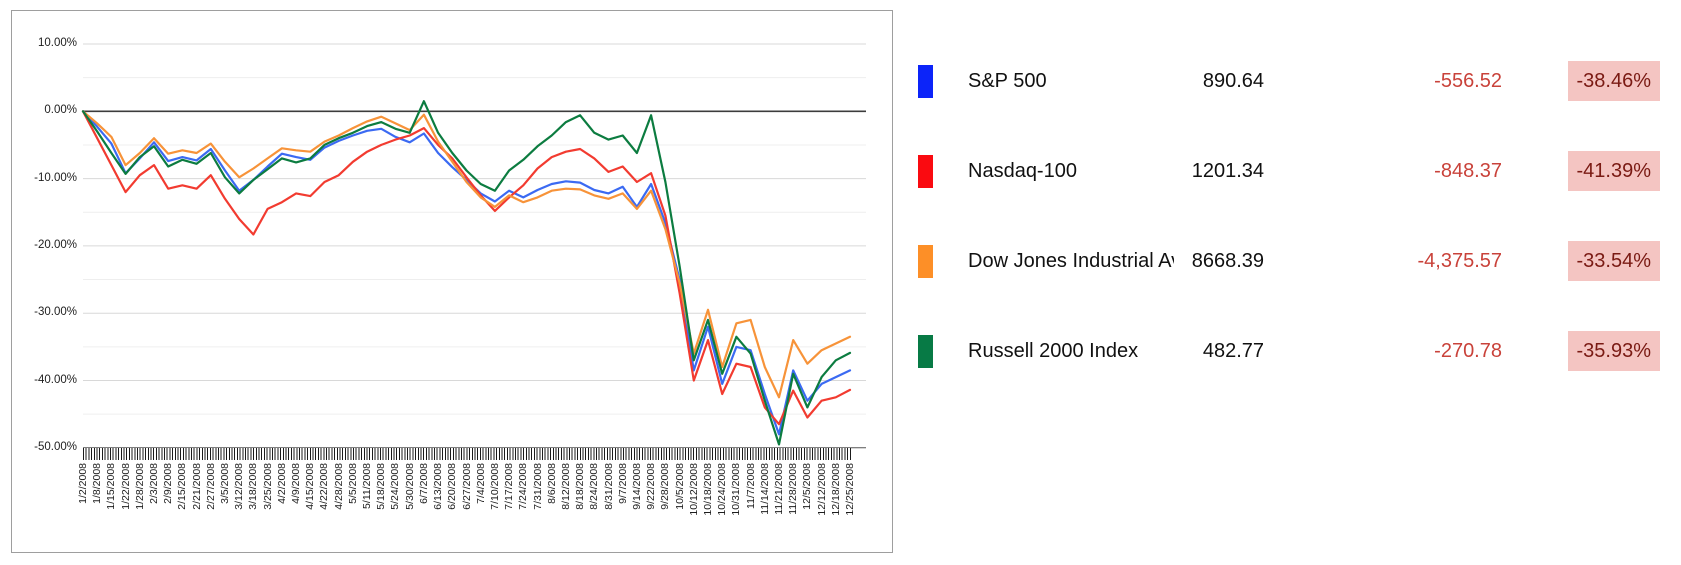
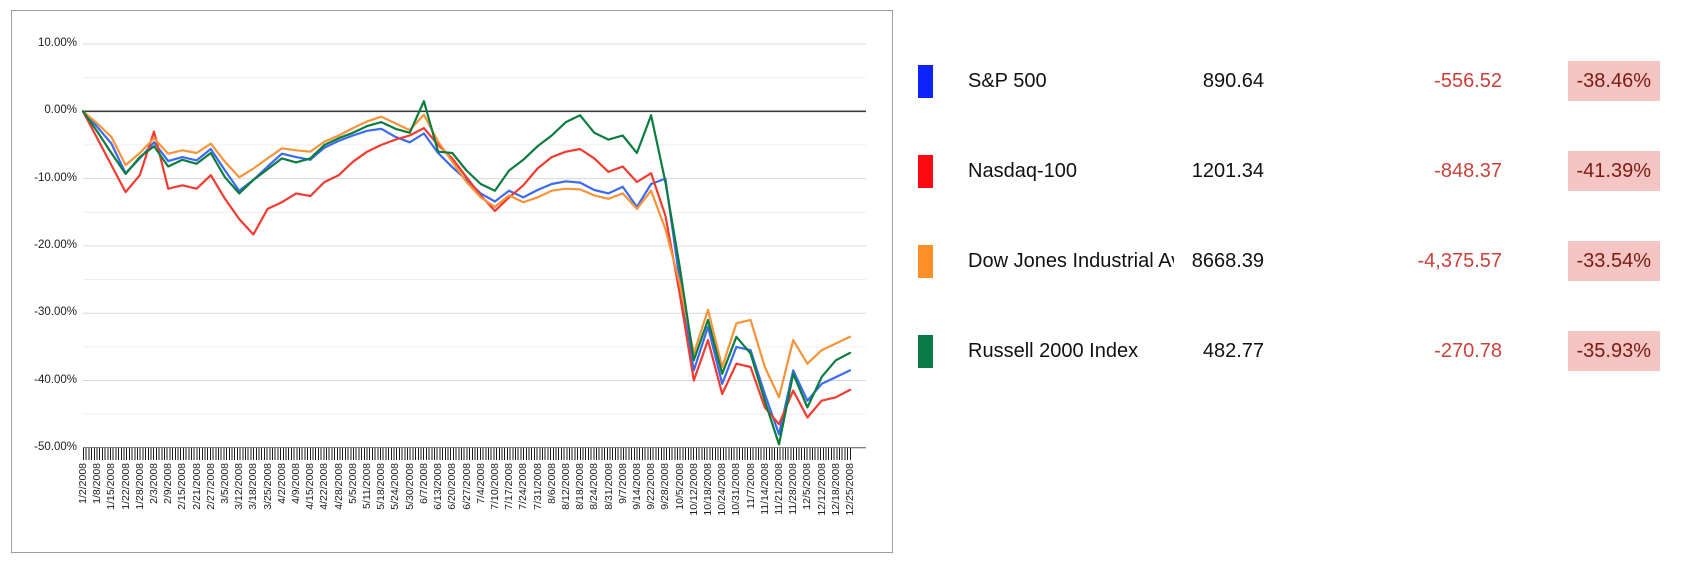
Nasdaq-100/2/3/2008: -8% -> -3%
Russell 2000 Index/6/13/2008: -3% -> -6%
S&P 500/9/28/2008: -17% -> -10%
